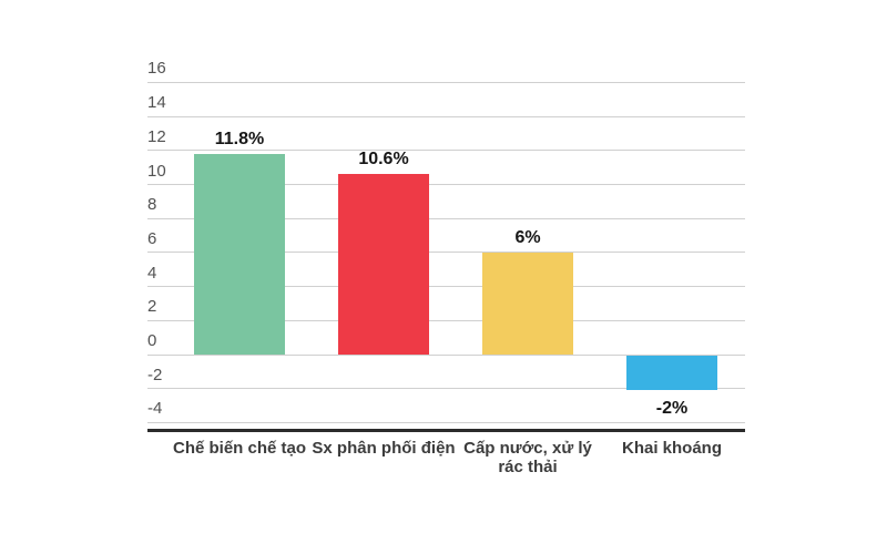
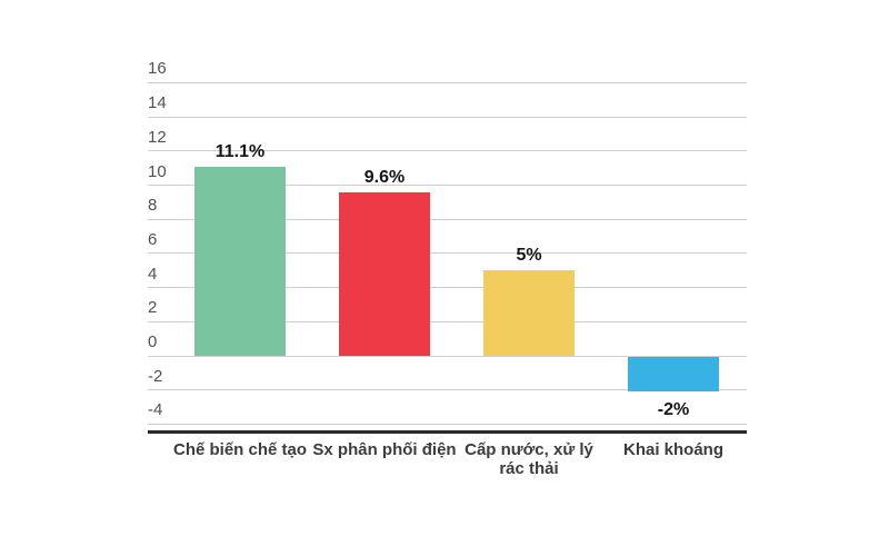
Chế biến chế tạo: 11.8% -> 11.1%
Sx phân phối điện: 10.6% -> 9.6%
Cấp nước, xử lý rác thải: 6% -> 5%
